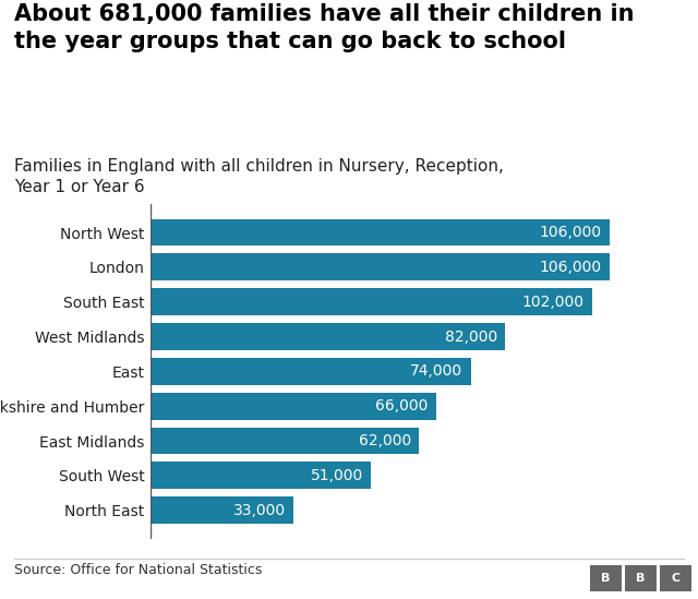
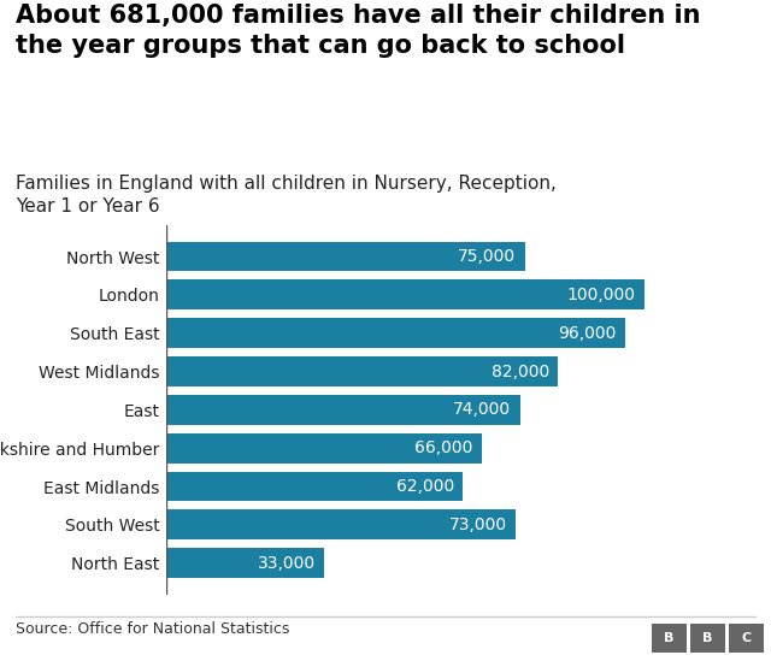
North West: 106,000 -> 75,000
London: 106,000 -> 100,000
South East: 102,000 -> 96,000
South West: 51,000 -> 73,000
